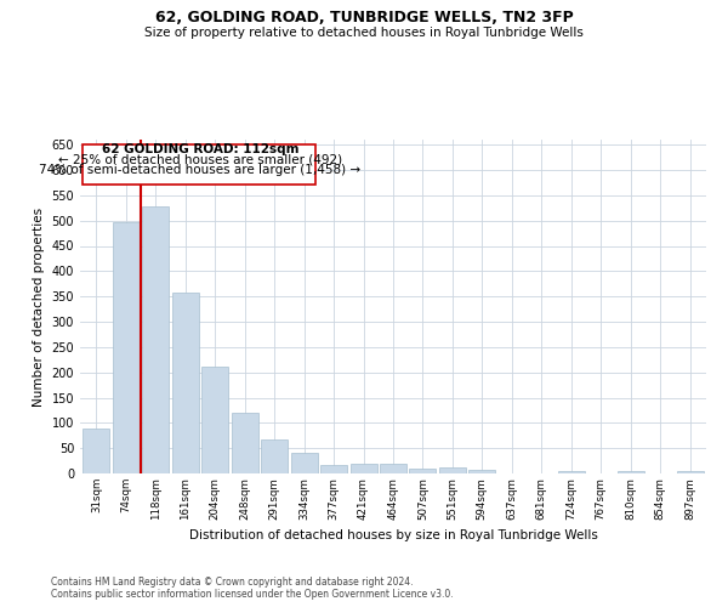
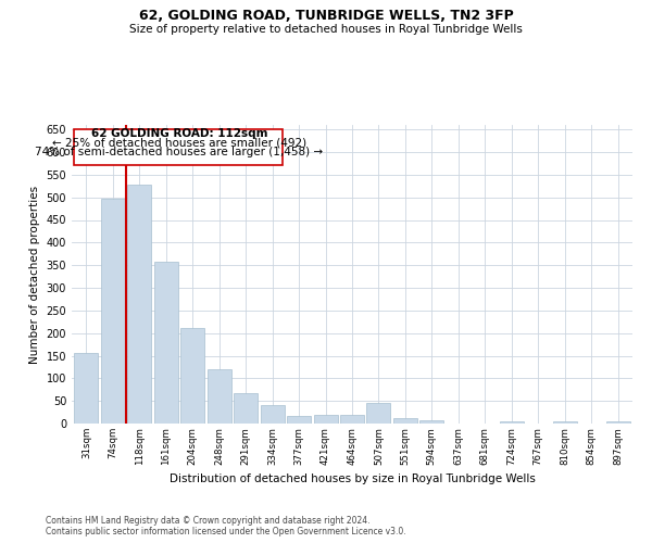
31sqm: 88 -> 155
507sqm: 10 -> 45
